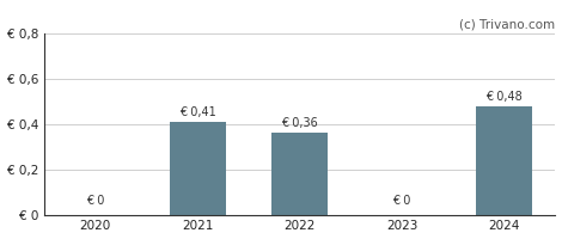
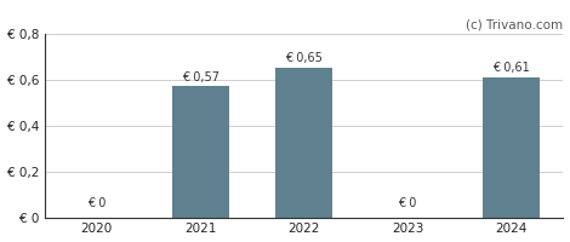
2021: 0,41 -> 0,57
2022: 0,36 -> 0,65
2024: 0,48 -> 0,61
